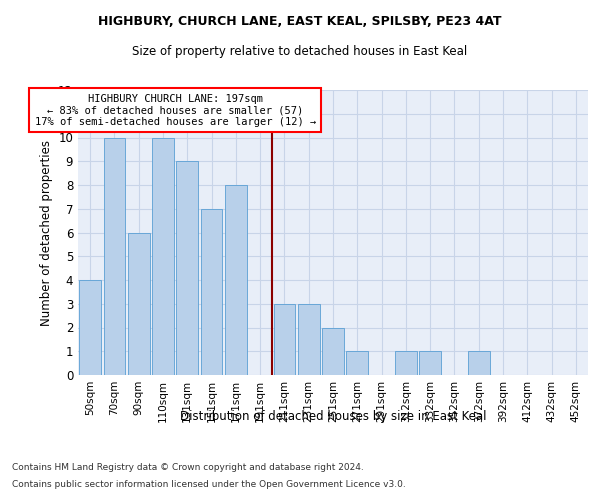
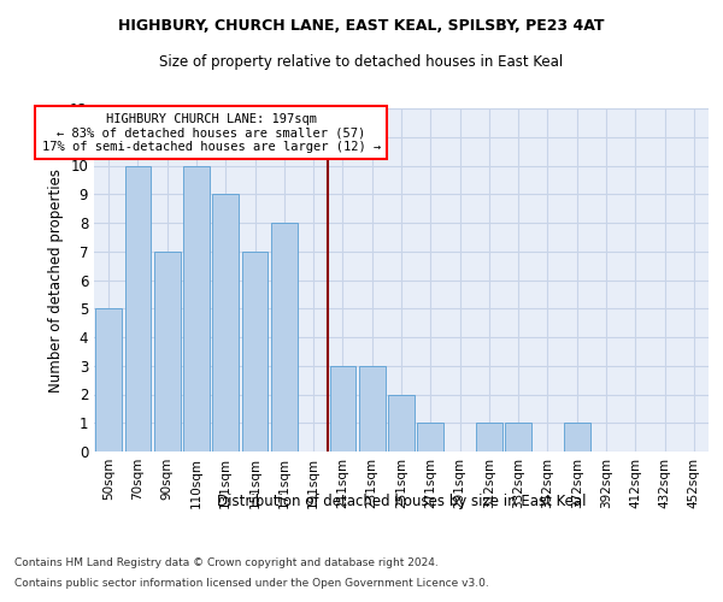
50sqm: 4 -> 5
90sqm: 6 -> 7
